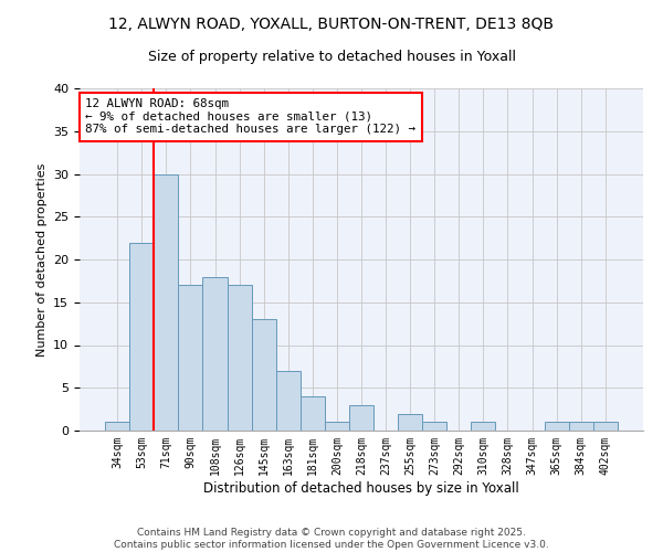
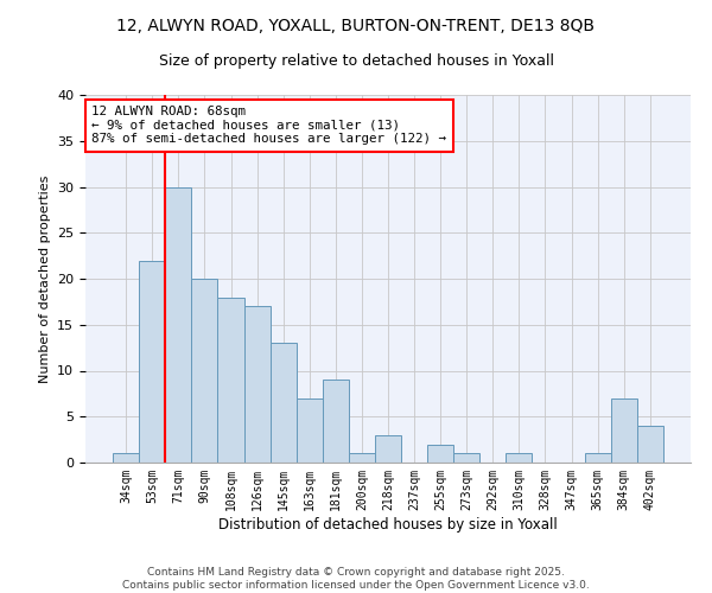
90sqm: 17 -> 20
181sqm: 4 -> 9
384sqm: 1 -> 7
402sqm: 1 -> 4
